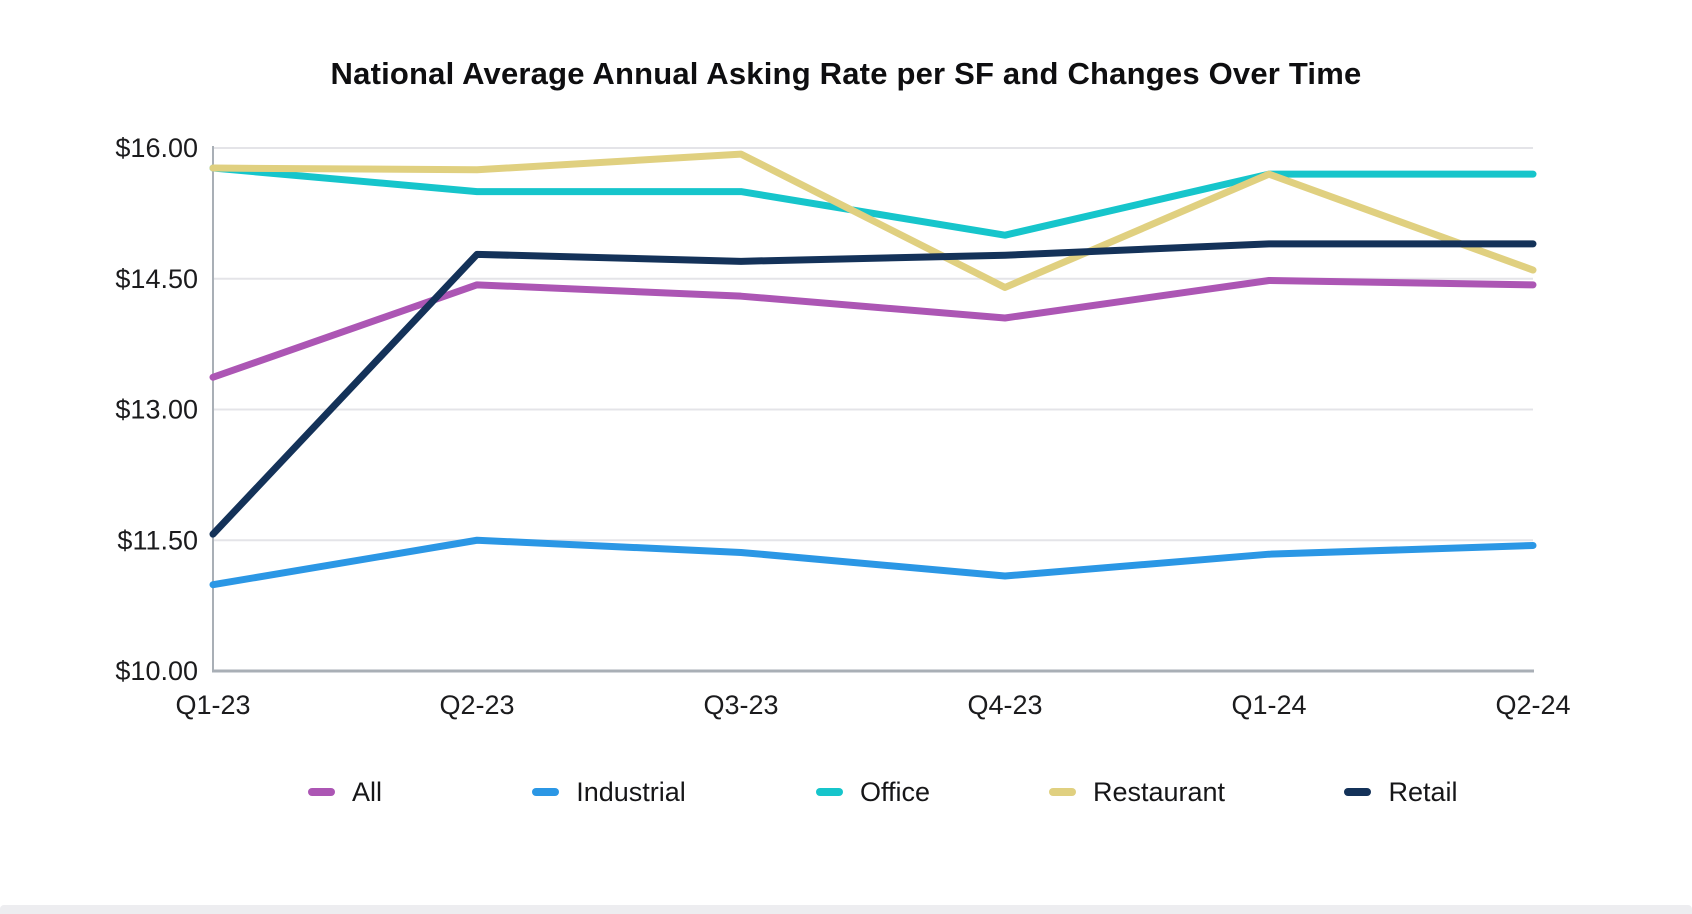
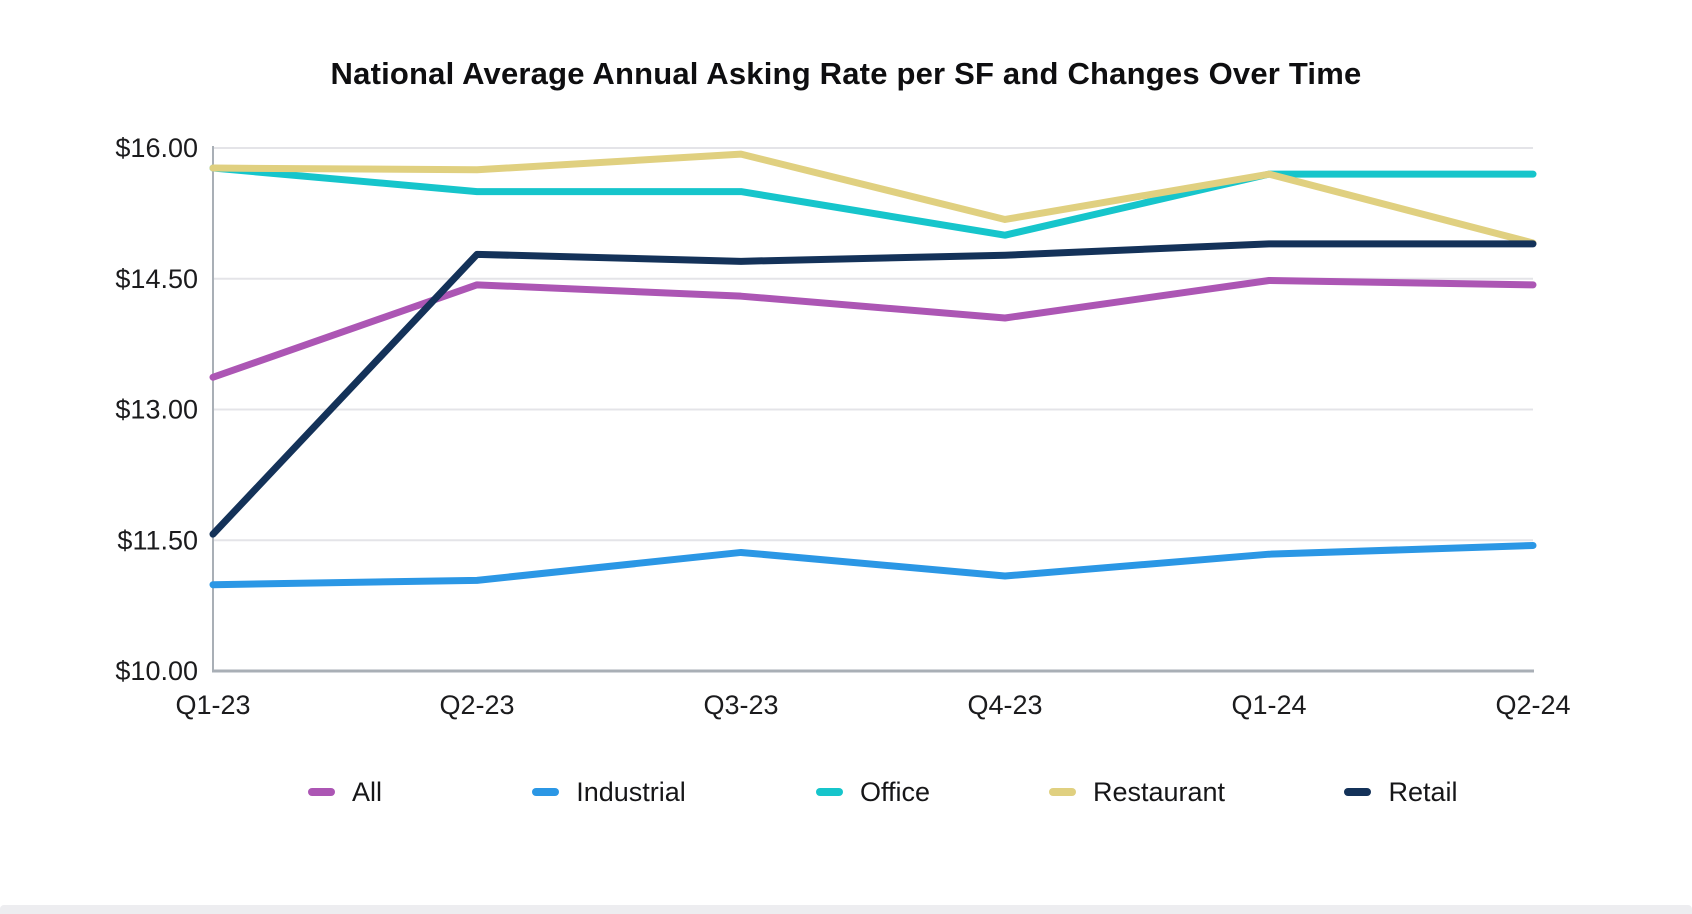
Industrial/Q2-23: $11.5 -> $11.0
Restaurant/Q4-23: $14.4 -> $15.2
Restaurant/Q2-24: $14.6 -> $14.9
